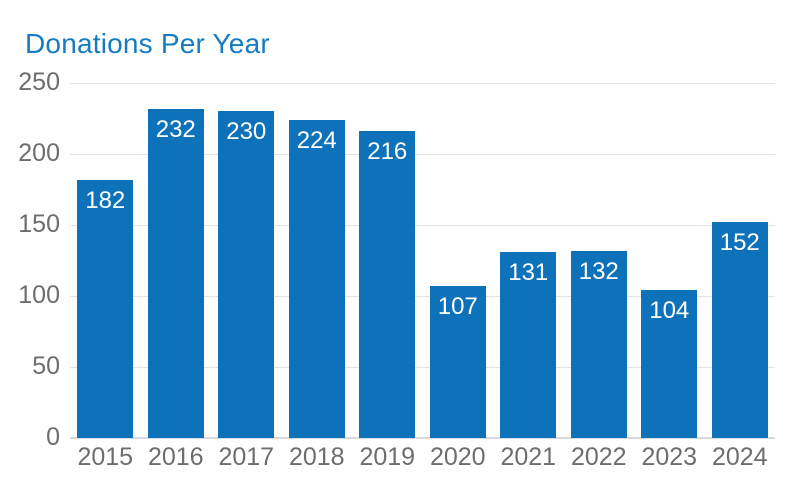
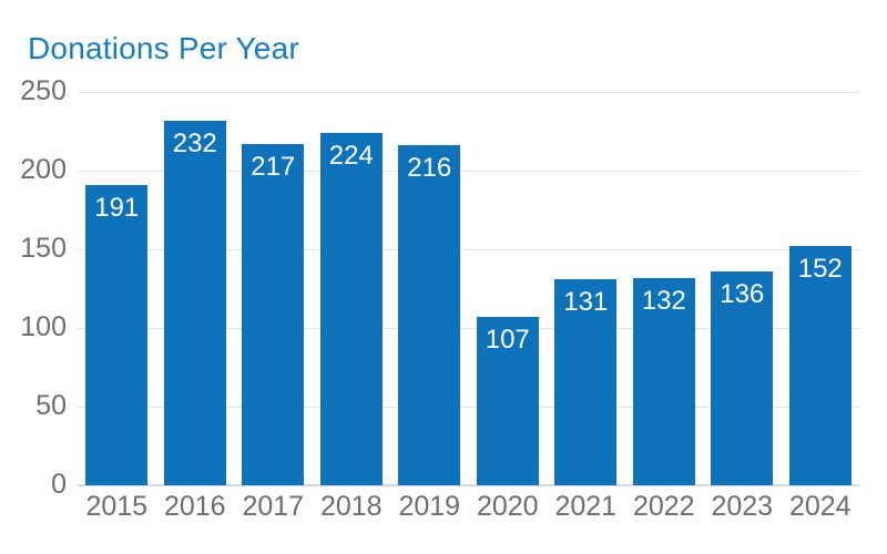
2015: 182 -> 191
2017: 230 -> 217
2023: 104 -> 136
